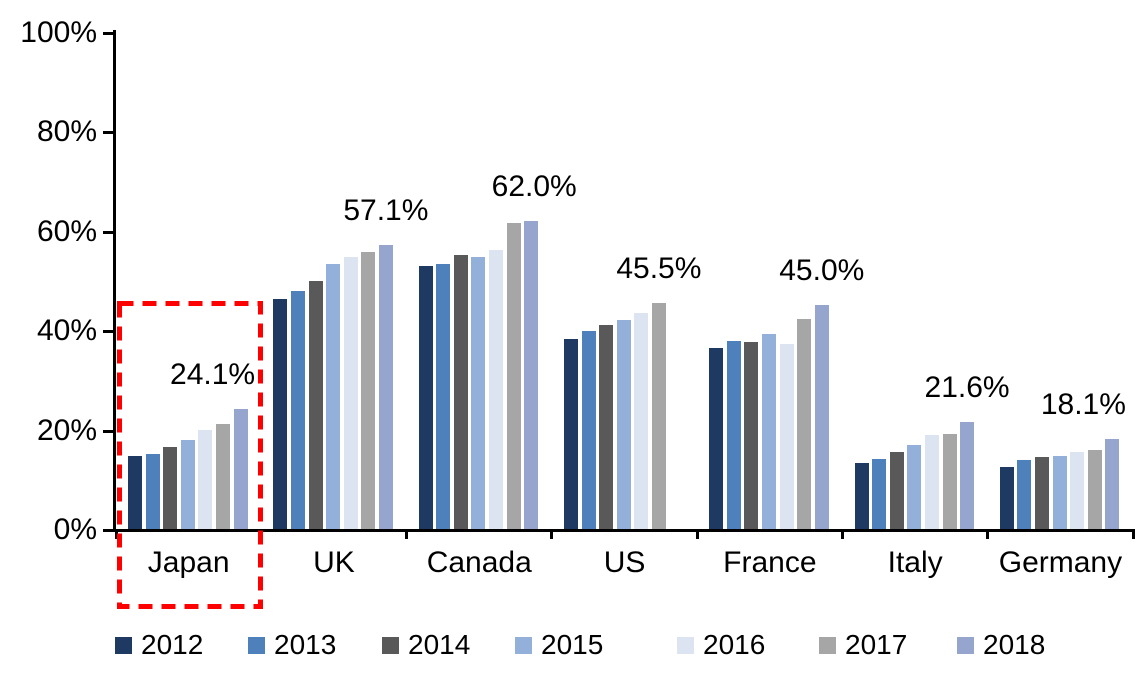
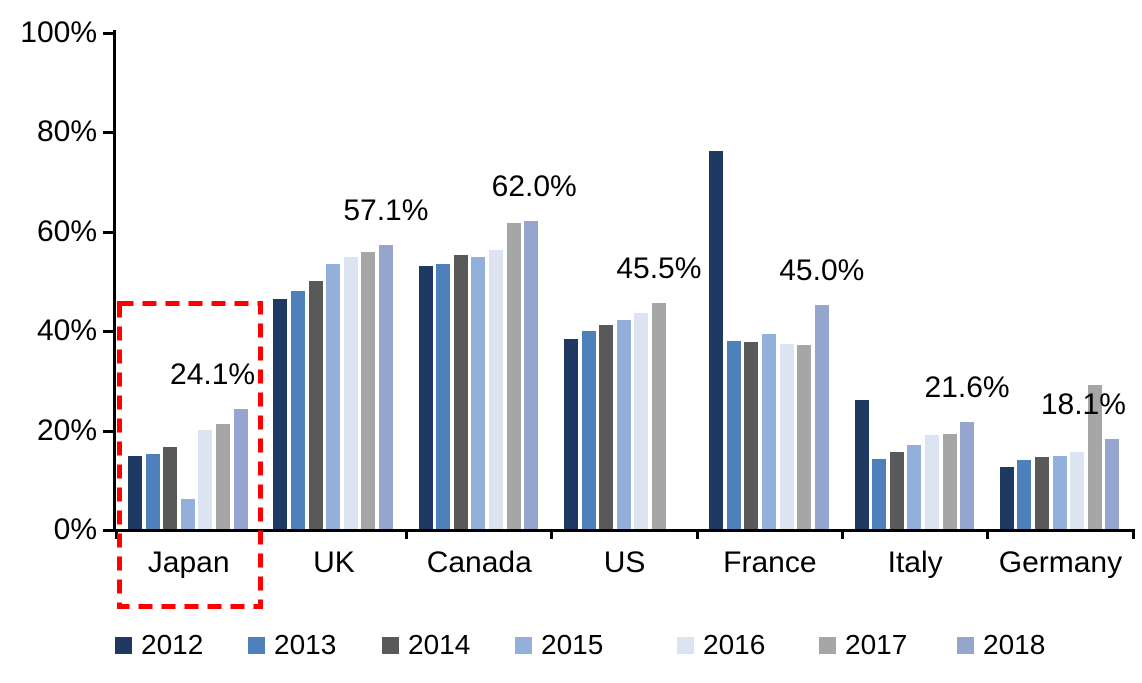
2015/Japan: 18% -> 6%
2012/France: 36% -> 76%
2017/France: 42% -> 37%
2012/Italy: 13% -> 26%
2017/Germany: 16% -> 29%
